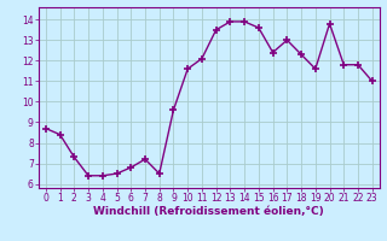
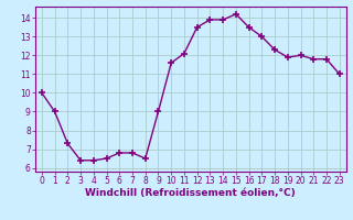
0: 8.7 -> 10.0
1: 8.4 -> 9.0
7: 7.2 -> 6.8
9: 9.6 -> 9.0
15: 13.6 -> 14.2
16: 12.4 -> 13.5
19: 11.6 -> 11.9
20: 13.8 -> 12.0
